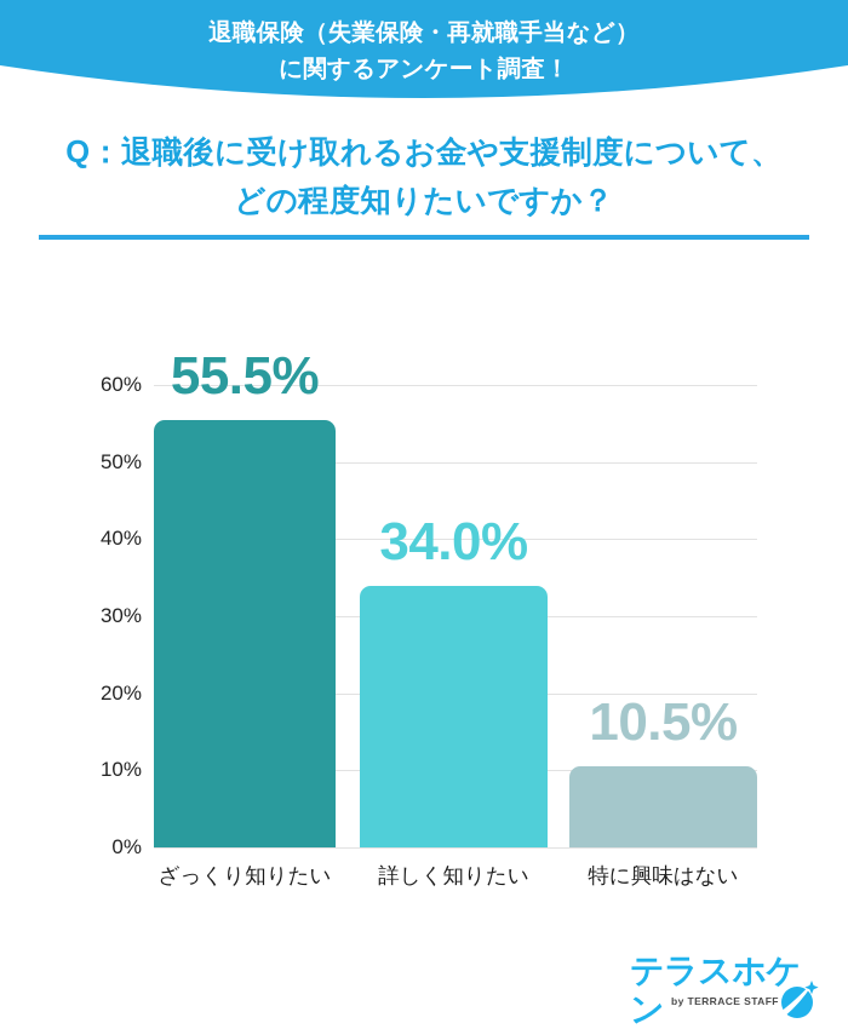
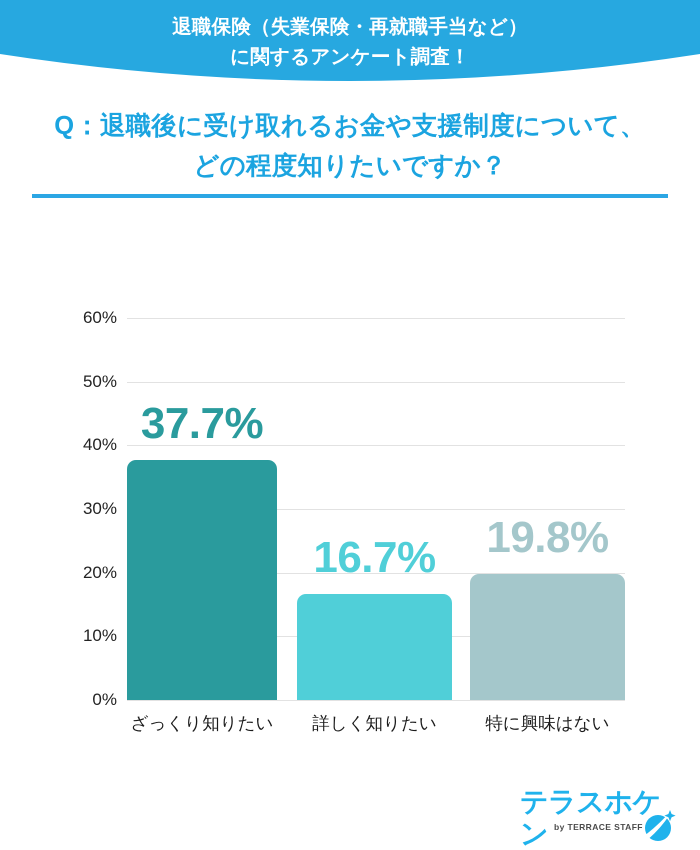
ざっくり知りたい: 55.5% -> 37.7%
詳しく知りたい: 34.0% -> 16.7%
特に興味はない: 10.5% -> 19.8%
